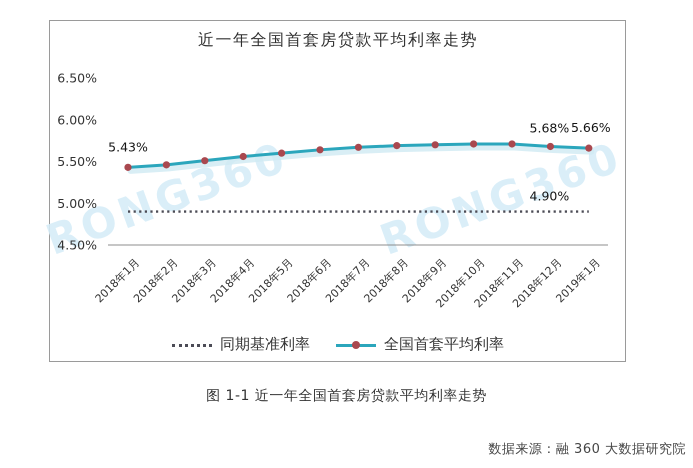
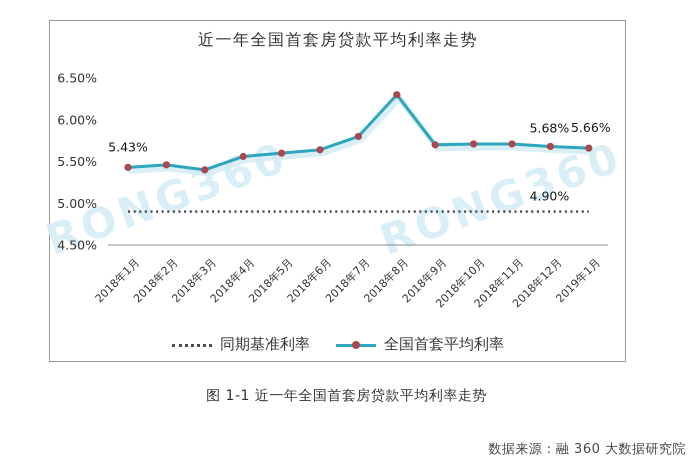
全国首套平均利率/2018年3月: 5.5% -> 5.4%
全国首套平均利率/2018年7月: 5.7% -> 5.8%
全国首套平均利率/2018年8月: 5.7% -> 6.3%
